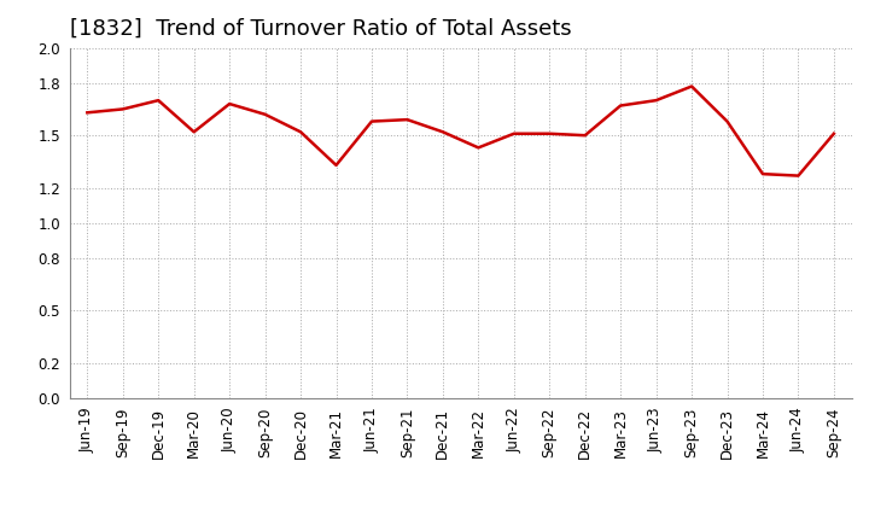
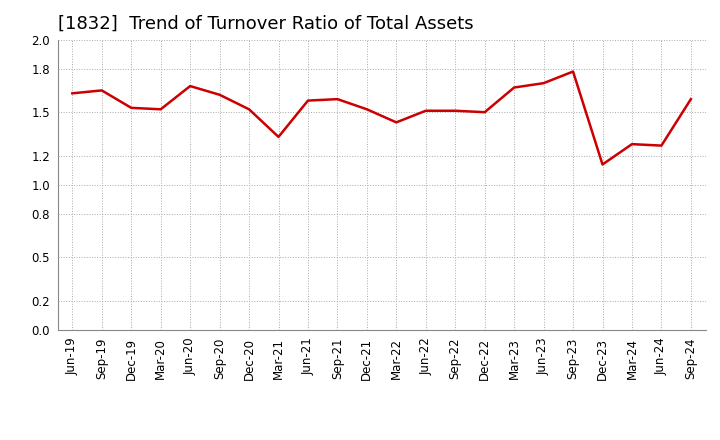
Dec-19: 1.70 -> 1.53
Dec-23: 1.58 -> 1.14
Sep-24: 1.51 -> 1.59
